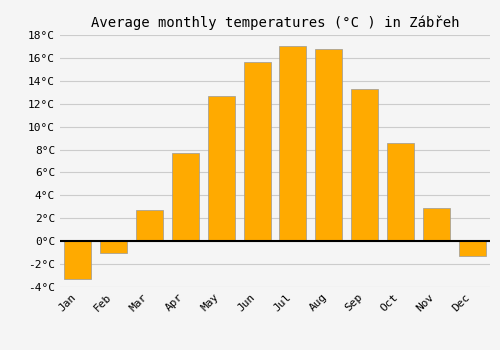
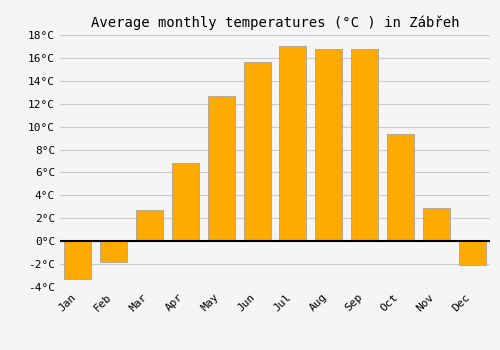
Feb: -1.0°C -> -1.8°C
Apr: 7.7°C -> 6.8°C
Sep: 13.3°C -> 16.8°C
Oct: 8.6°C -> 9.4°C
Dec: -1.3°C -> -2.1°C
